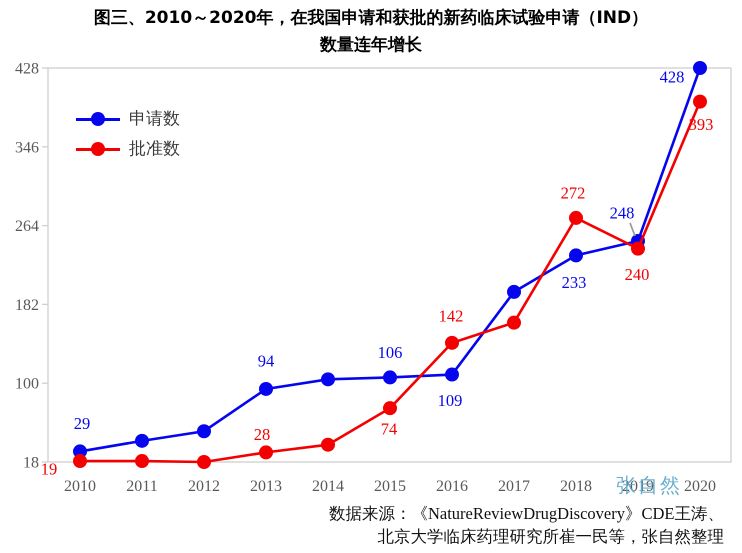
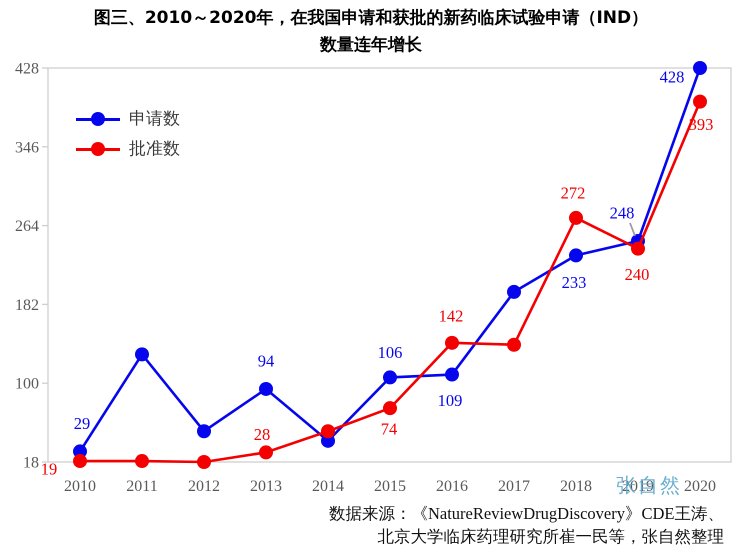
申请数/2011: 40 -> 130
申请数/2014: 100 -> 40
批准数/2014: 40 -> 50
批准数/2017: 160 -> 140
